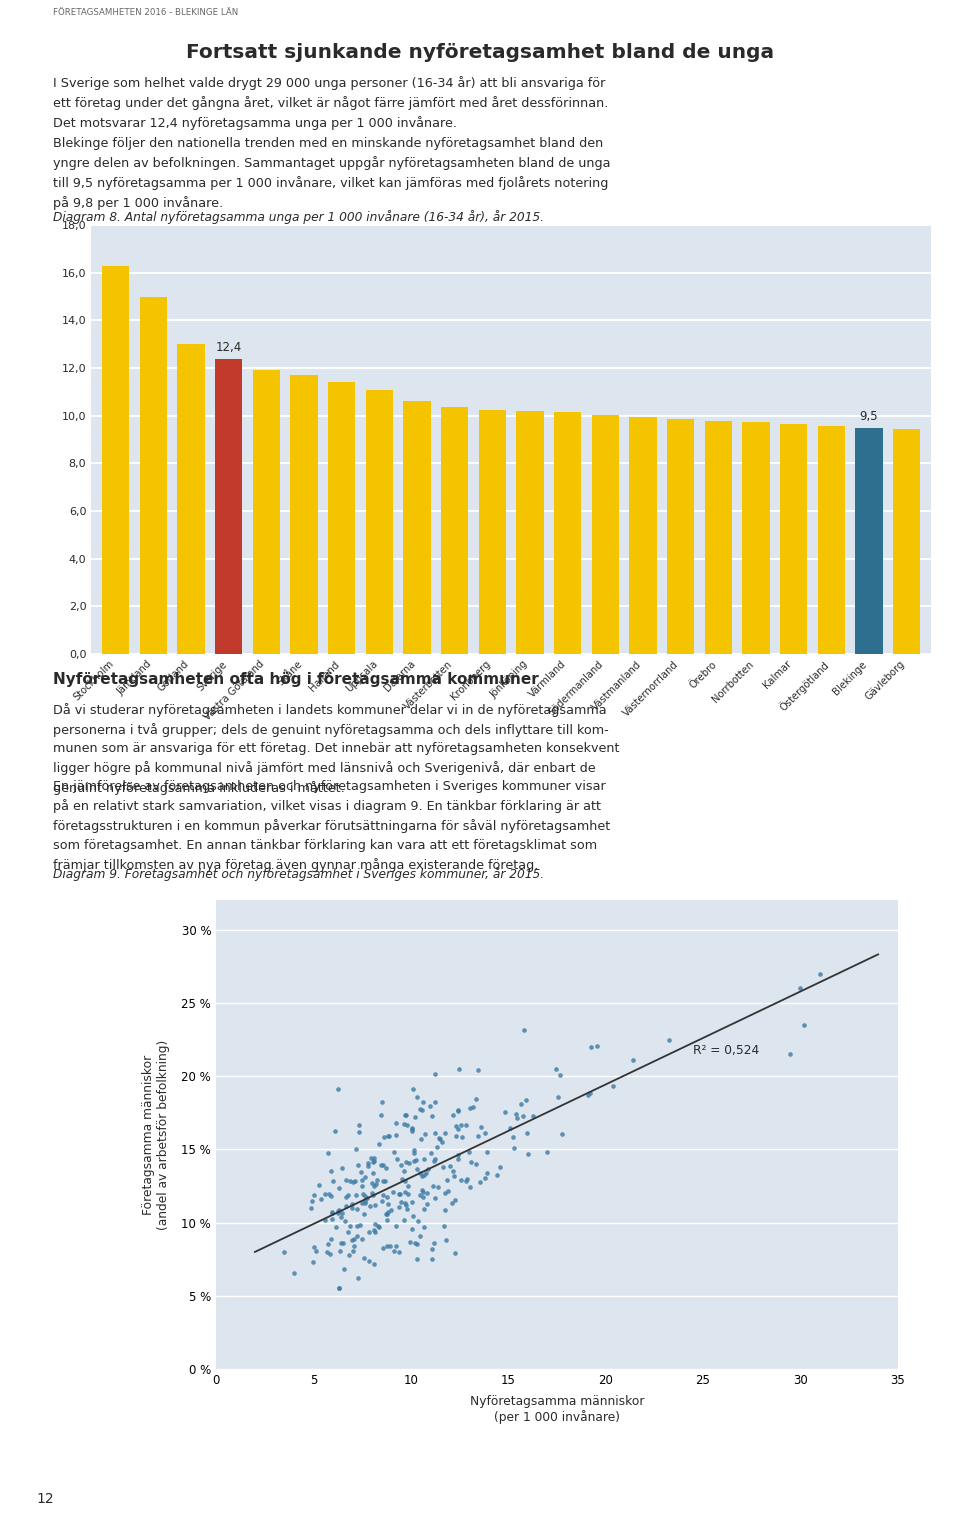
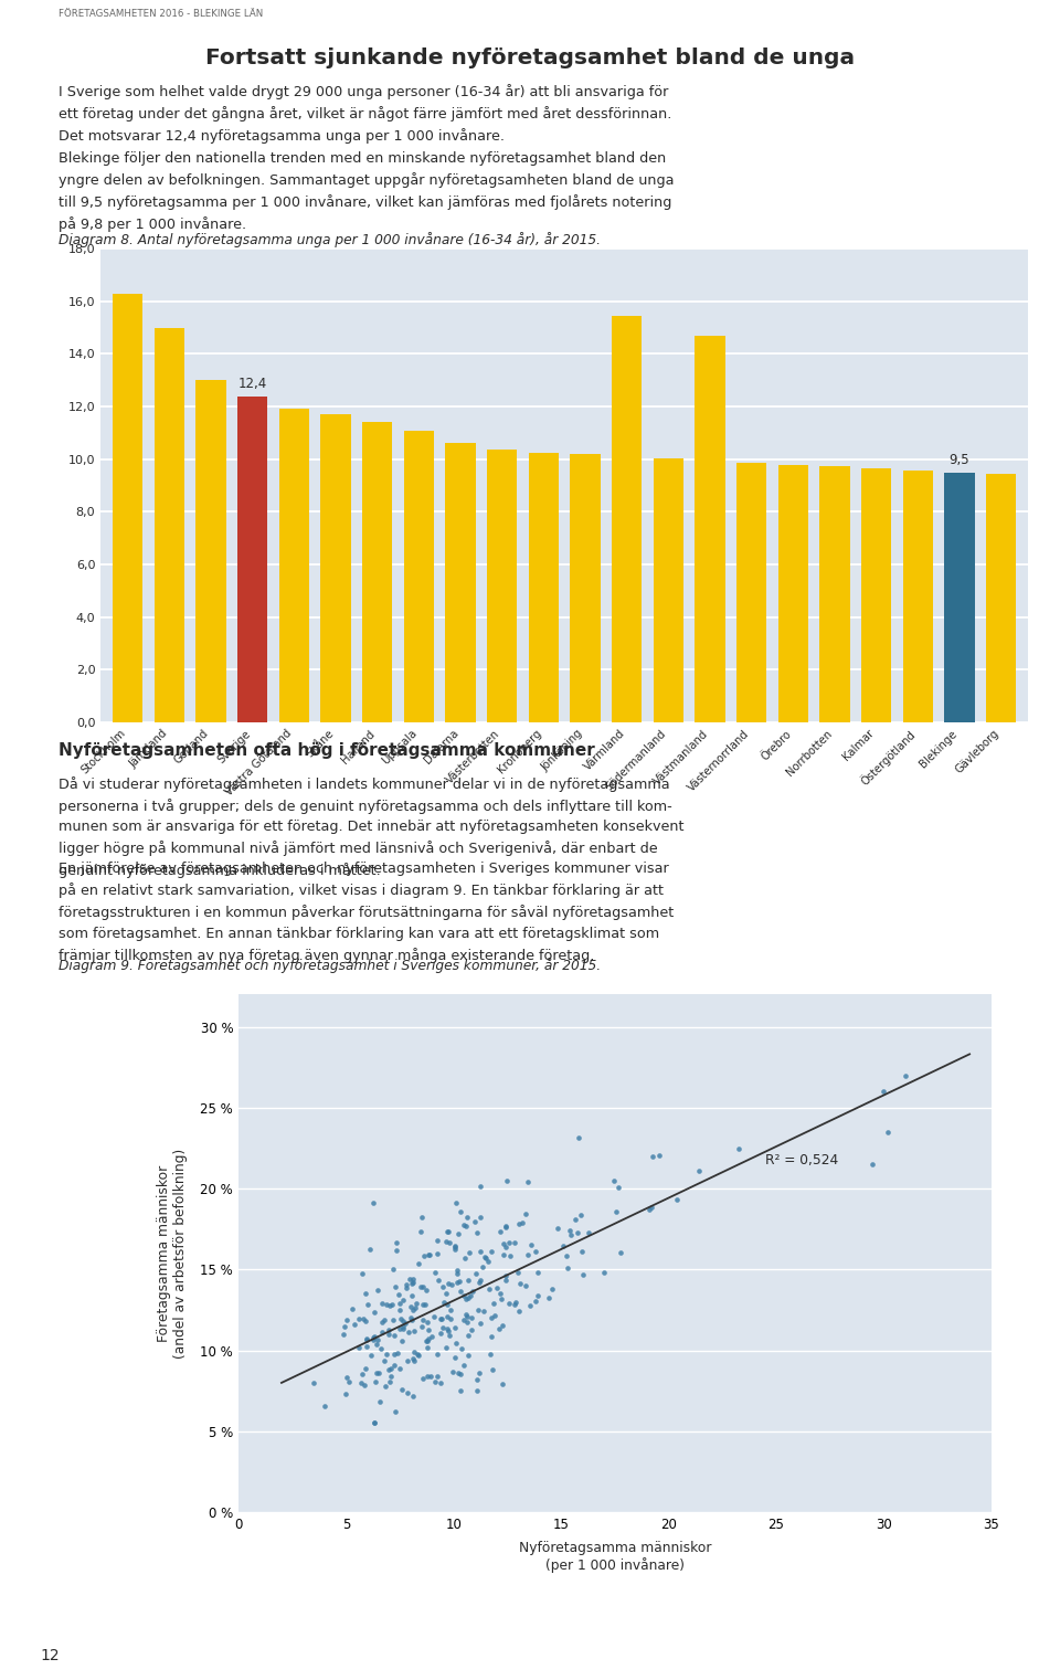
Värmland: 10,15 -> 15,45
Västmanland: 9,95 -> 14,70
